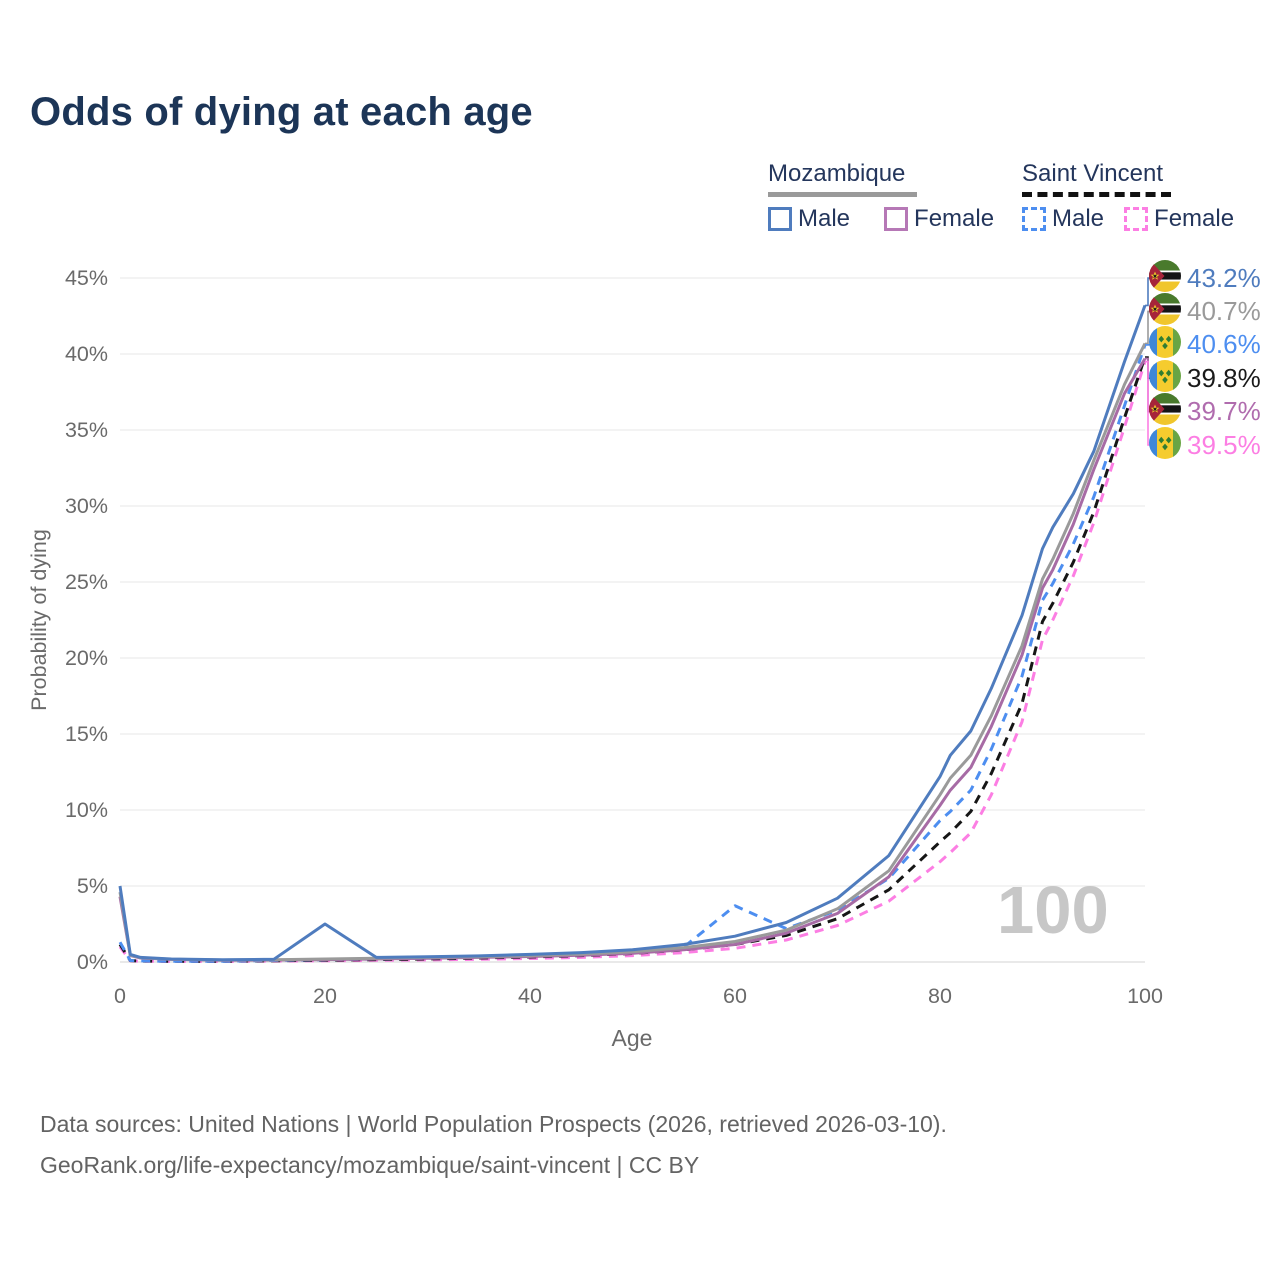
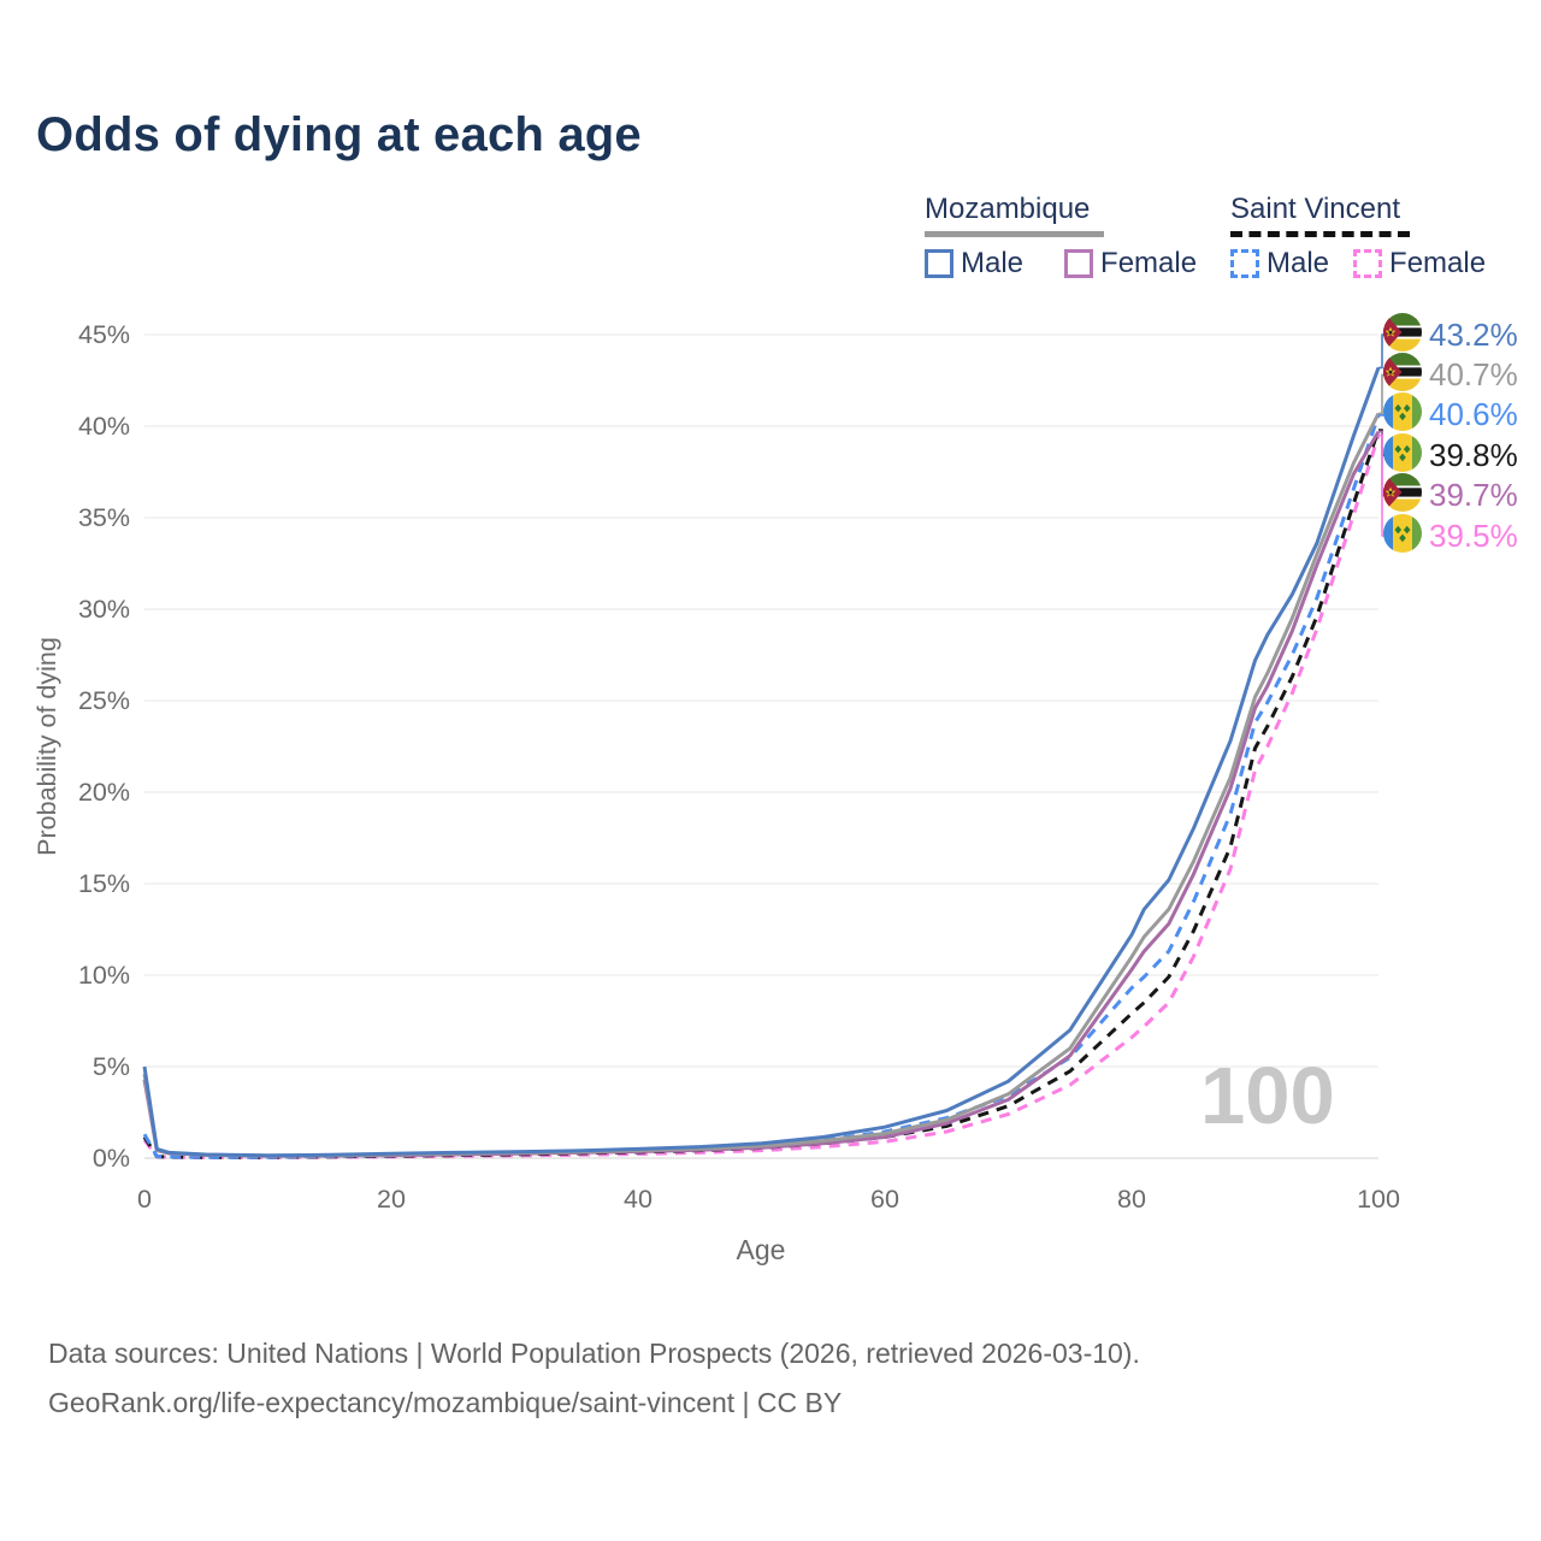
Mozambique Male/20: 2.5% -> 0.2%
Saint Vincent Male/60: 3.7% -> 1.4%
